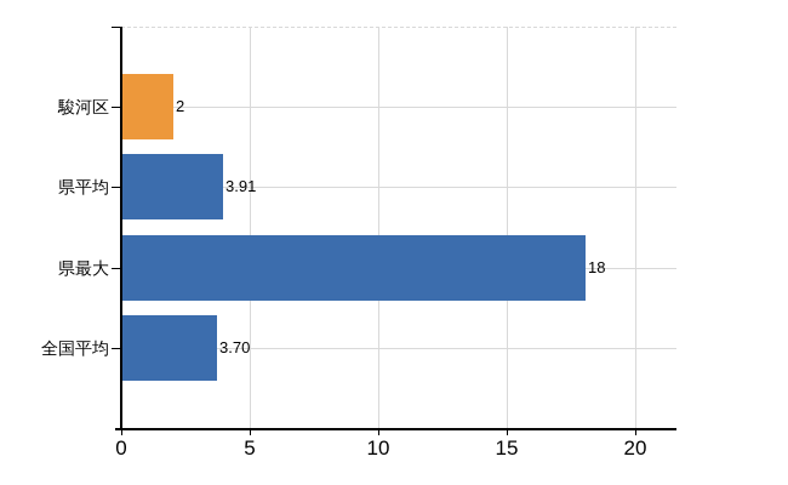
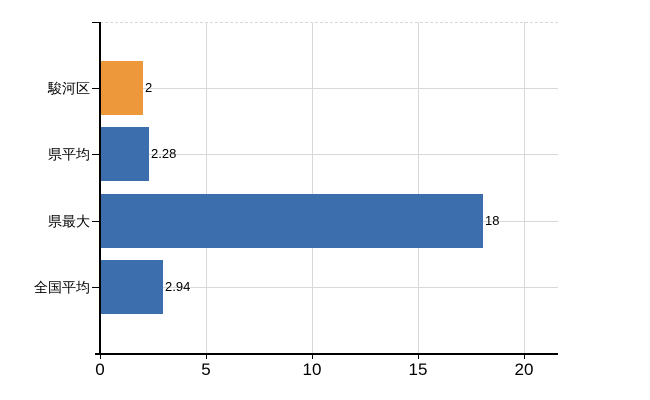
県平均: 3.91 -> 2.28
全国平均: 3.70 -> 2.94
